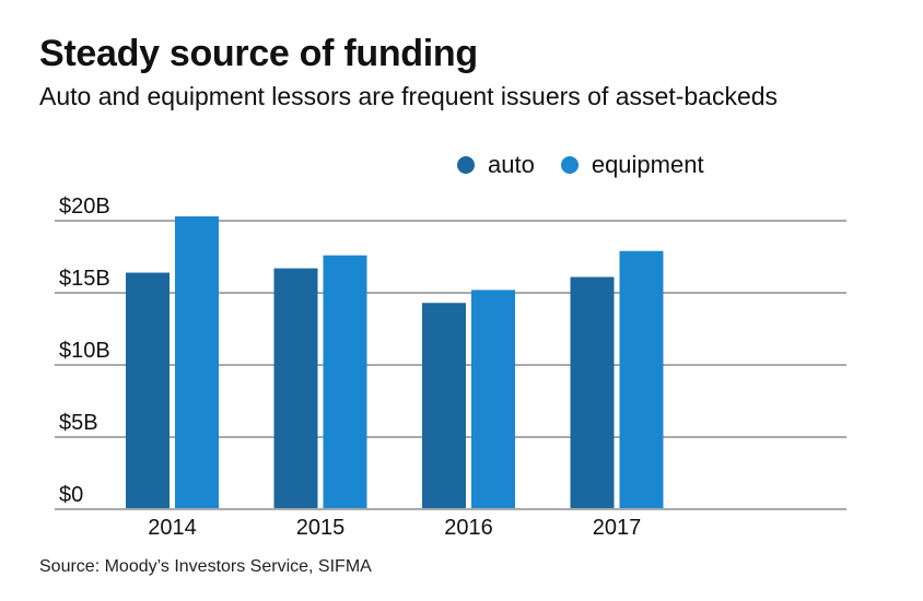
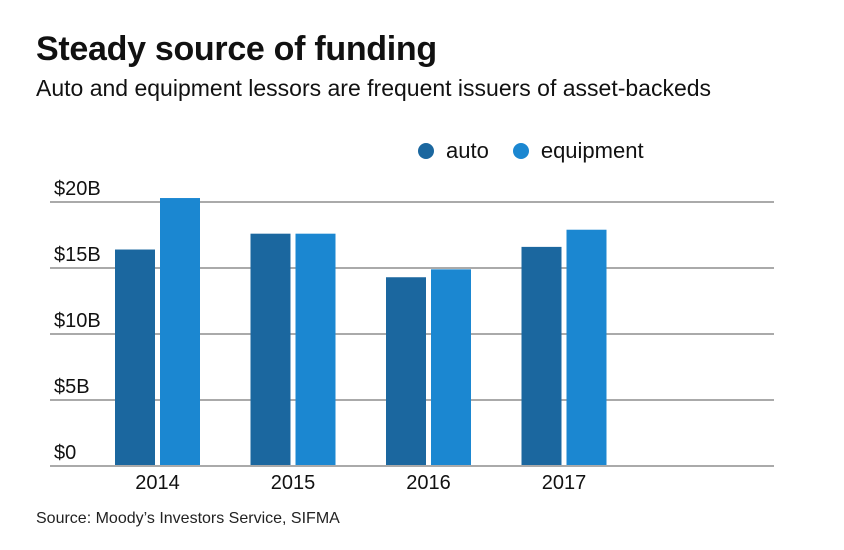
auto/2015: $16.7B -> $17.6B
equipment/2016: $15.2B -> $14.9B
auto/2017: $16.1B -> $16.6B
